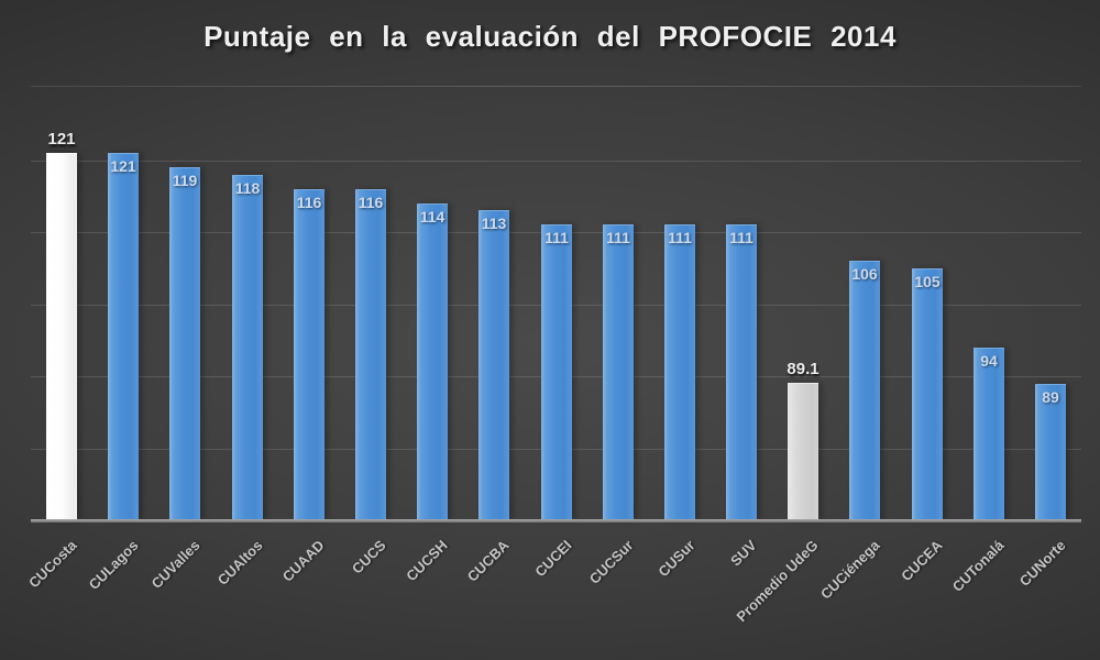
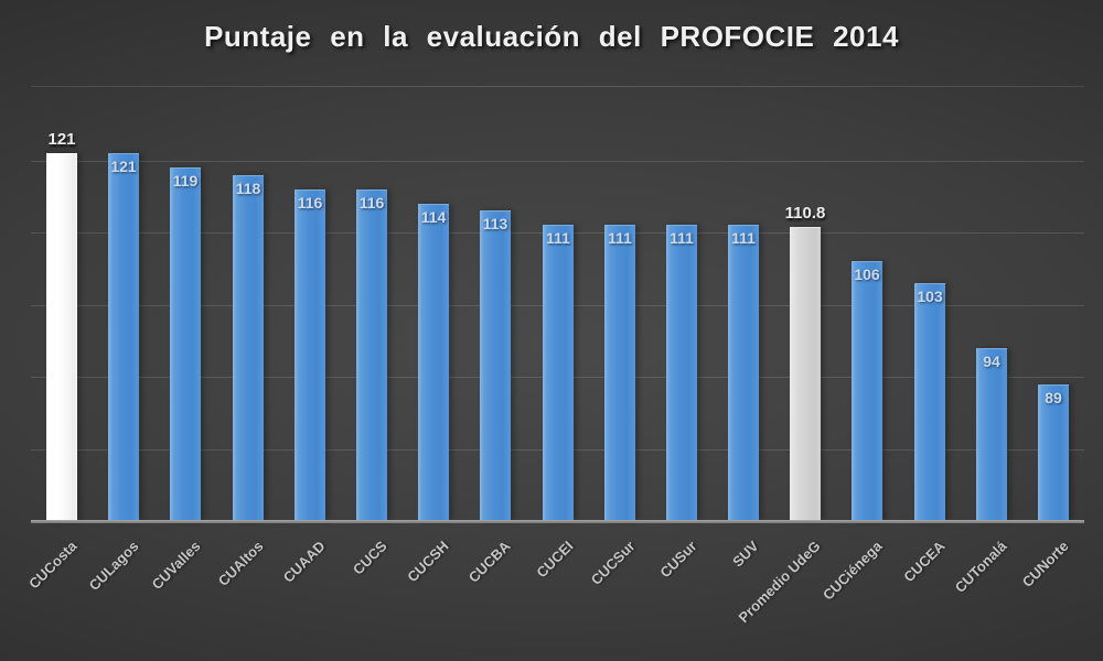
Promedio UdeG: 89.1 -> 110.8
CUCEA: 105 -> 103
